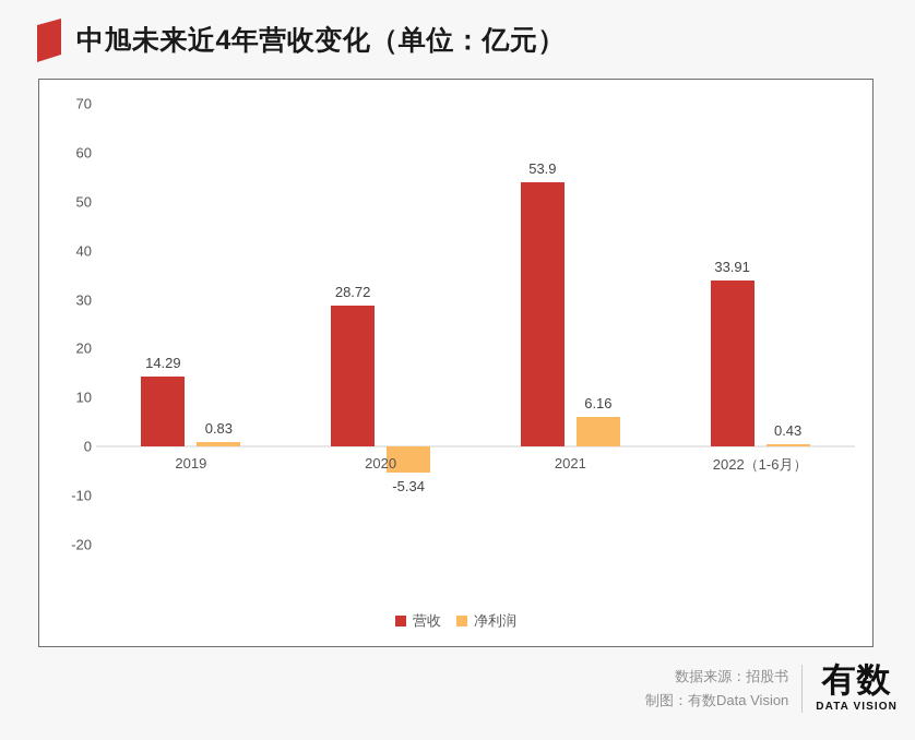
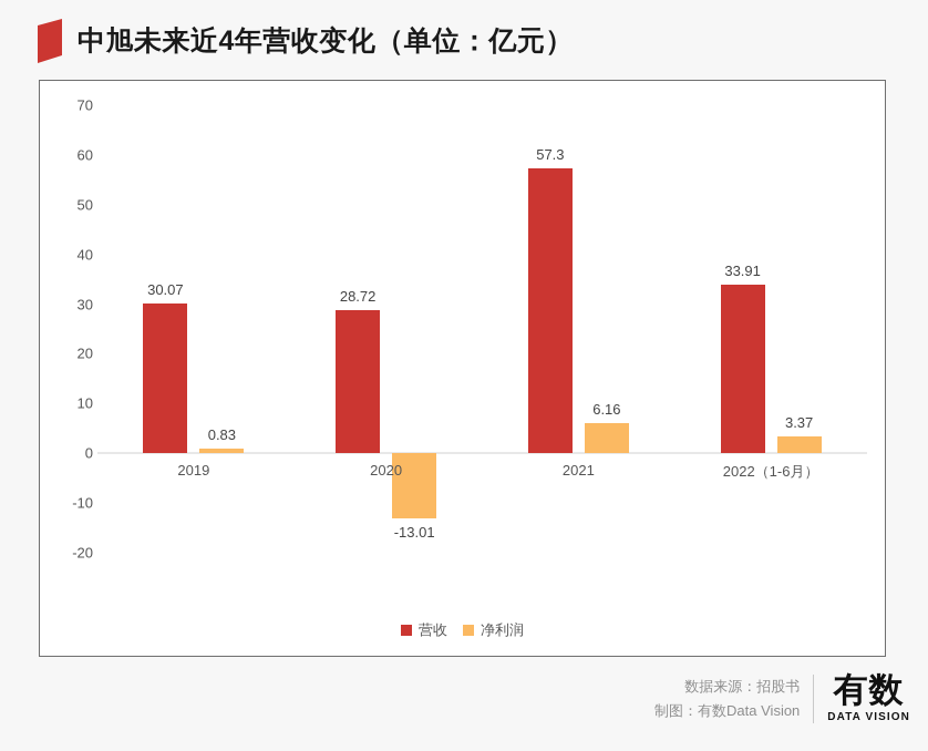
营收/2019: 14.29 -> 30.07
净利润/2020: -5.34 -> -13.01
营收/2021: 53.9 -> 57.3
净利润/2022（1-6月）: 0.43 -> 3.37
